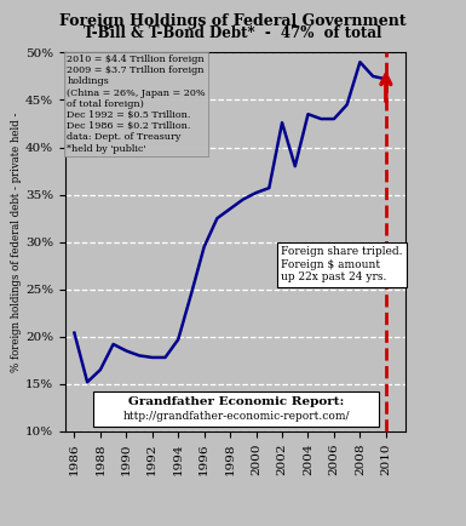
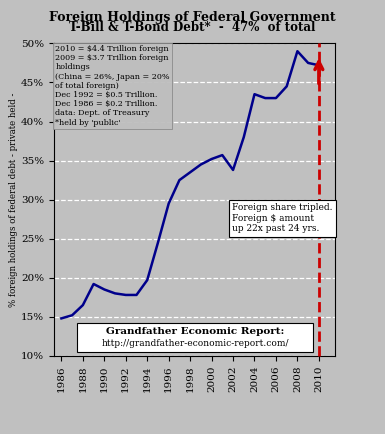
1986: 20.4% -> 14.8%
2002: 42.6% -> 33.8%
